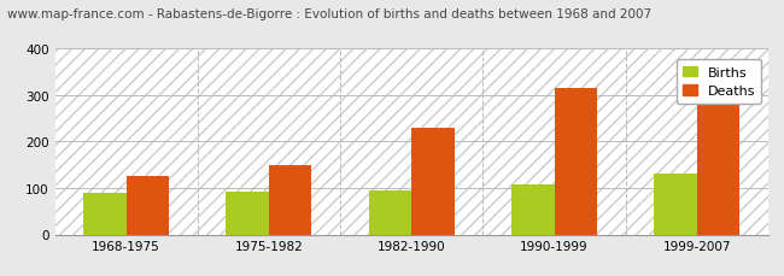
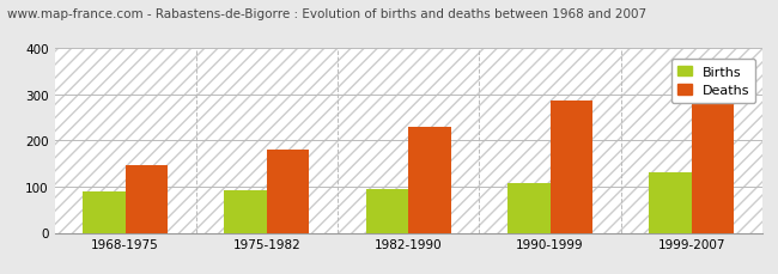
Deaths/1968-1975: 125 -> 146
Deaths/1975-1982: 150 -> 180
Deaths/1990-1999: 315 -> 288
